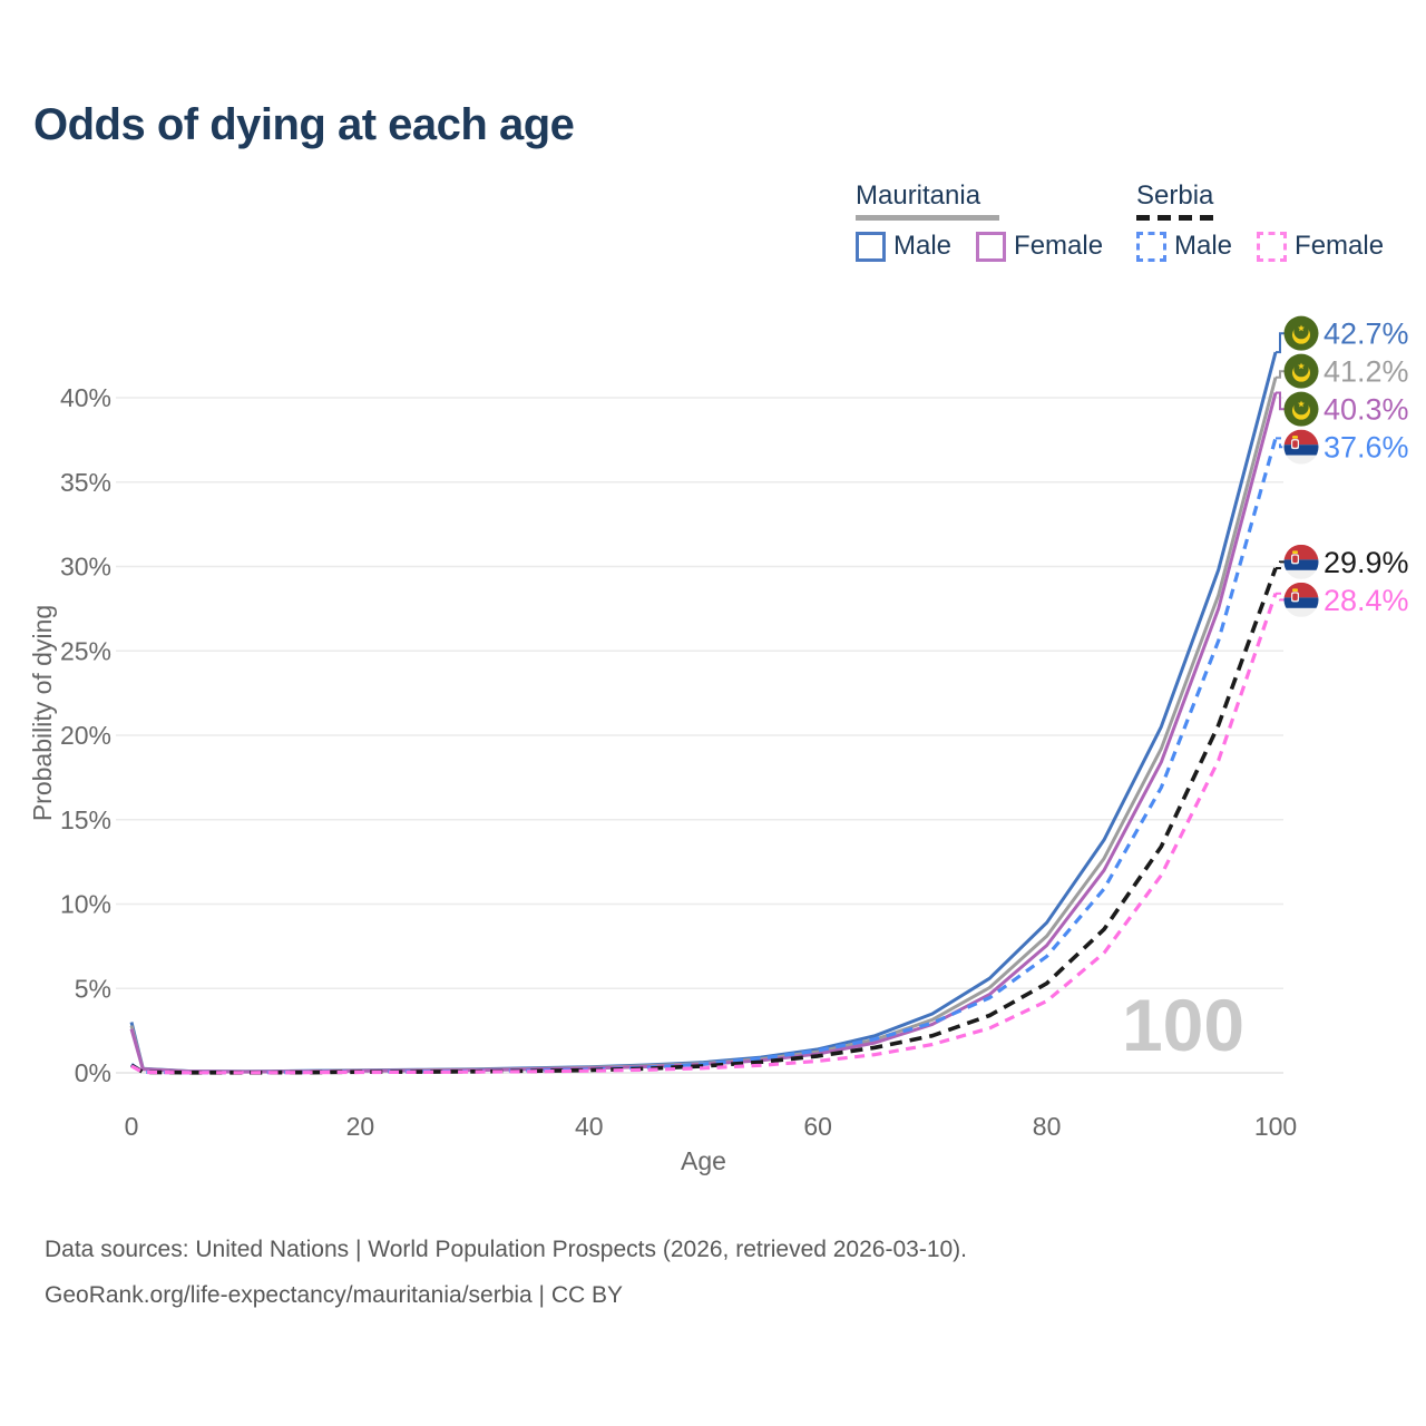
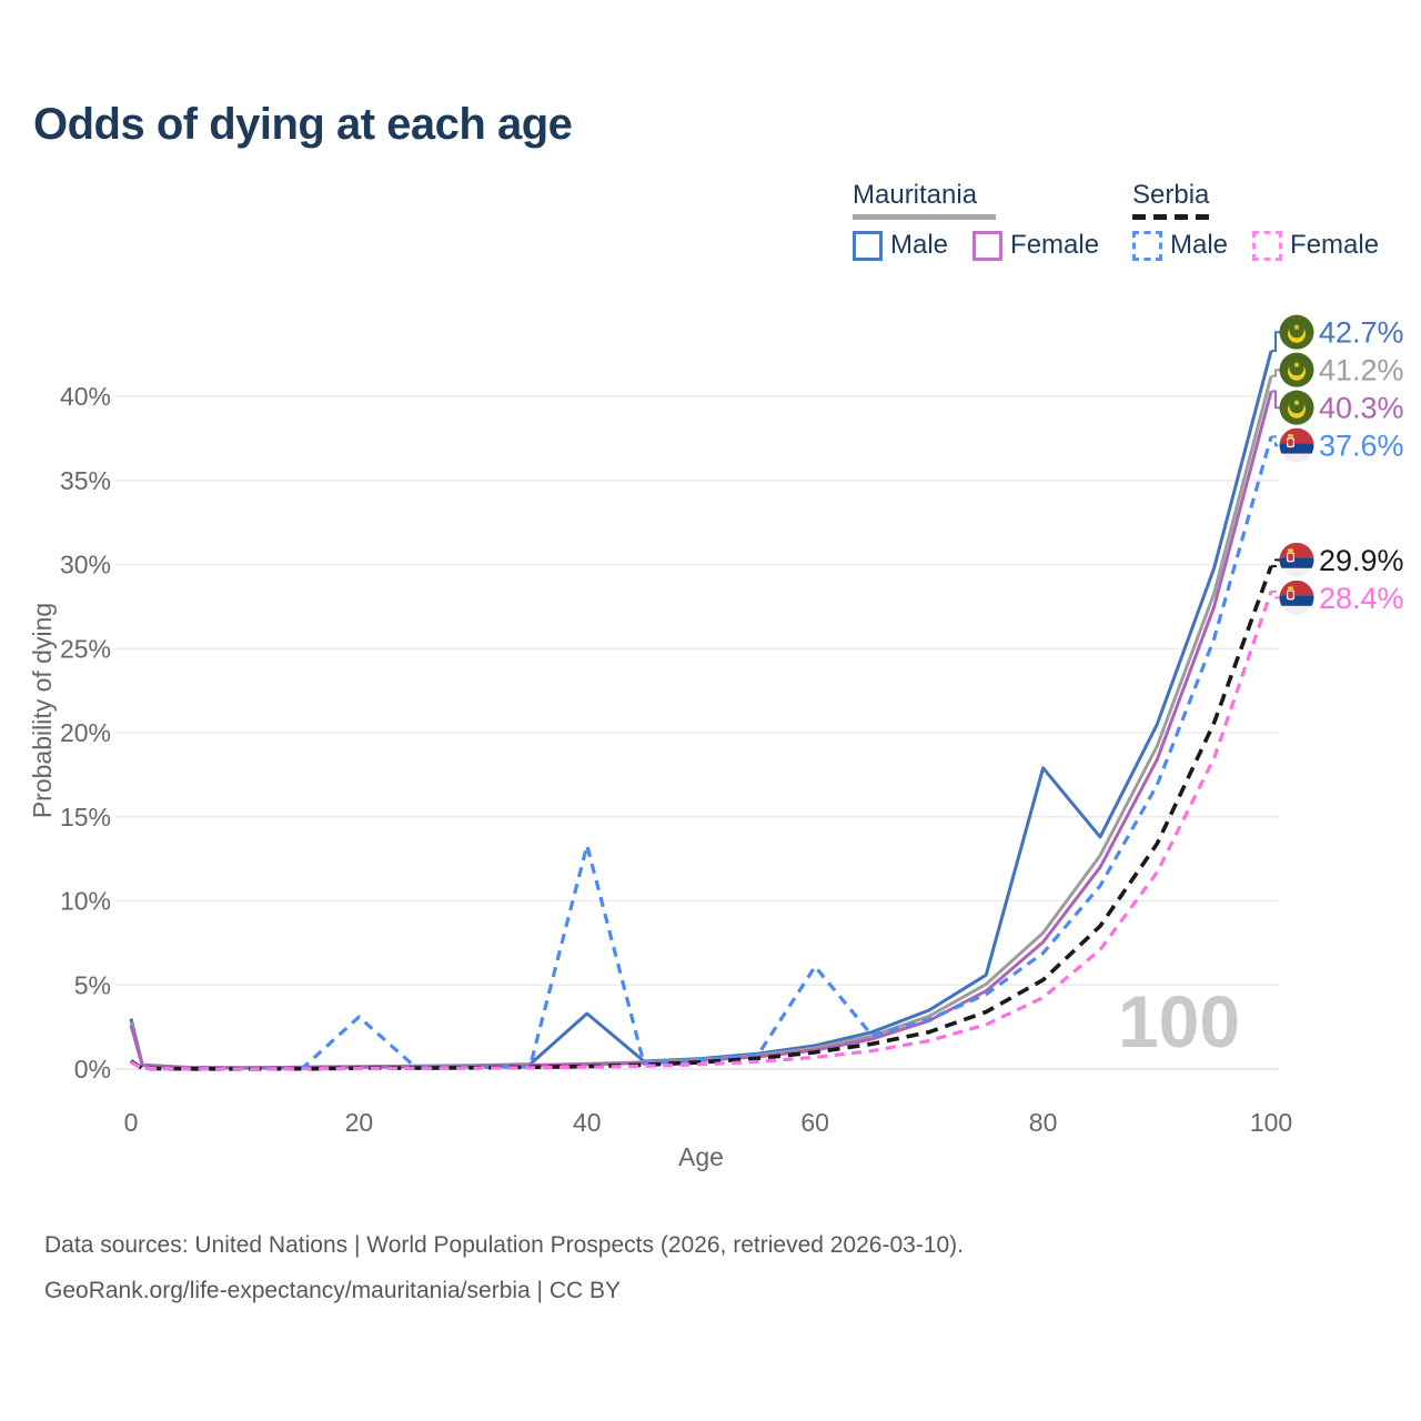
Serbia Male/20: 0.1% -> 3.1%
Mauritania Male/40: 0.3% -> 3.3%
Serbia Male/40: 0.2% -> 13.3%
Serbia Male/60: 1.3% -> 6.1%
Mauritania Male/80: 8.9% -> 17.9%
